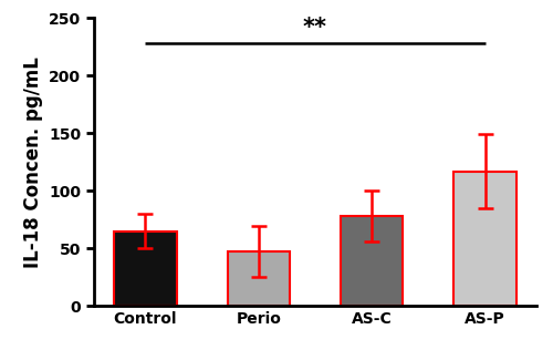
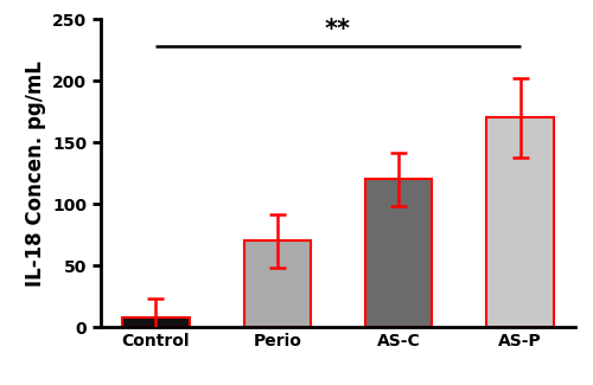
Control: 65 -> 8
Perio: 47 -> 70
AS-C: 78 -> 120
AS-P: 117 -> 170
